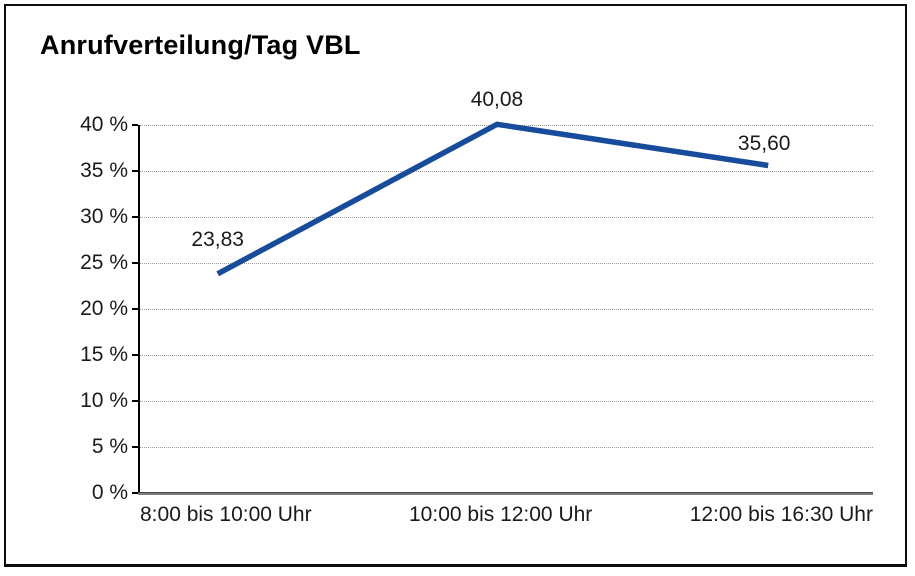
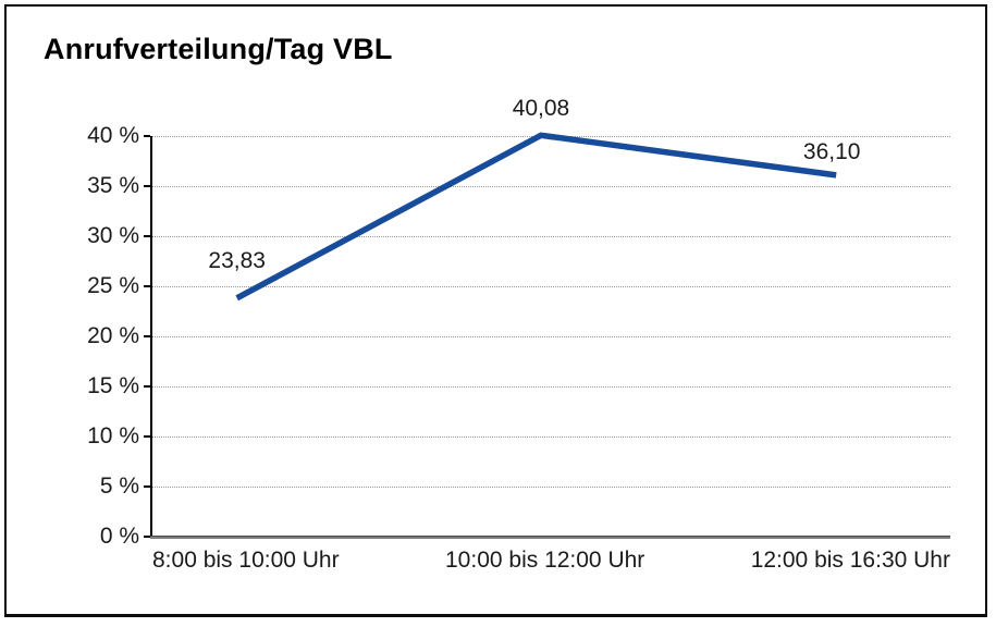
12:00 bis 16:30 Uhr: 35,60 -> 36,10
